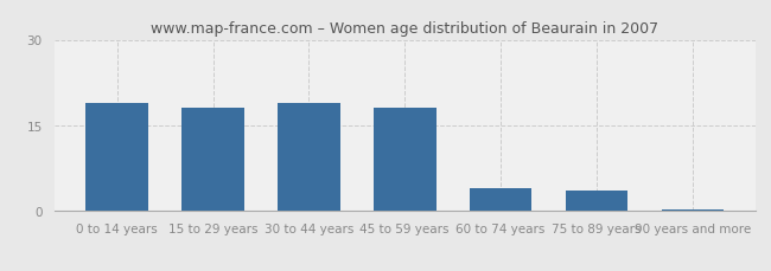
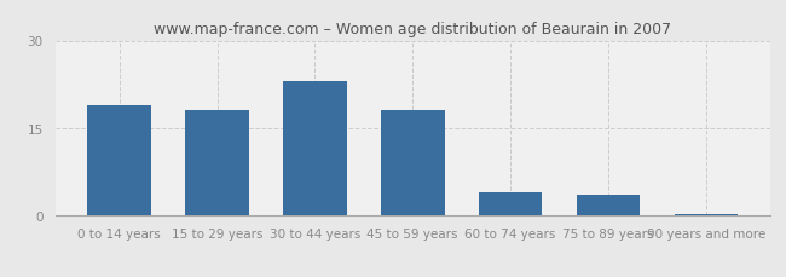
30 to 44 years: 19.0 -> 23.0
